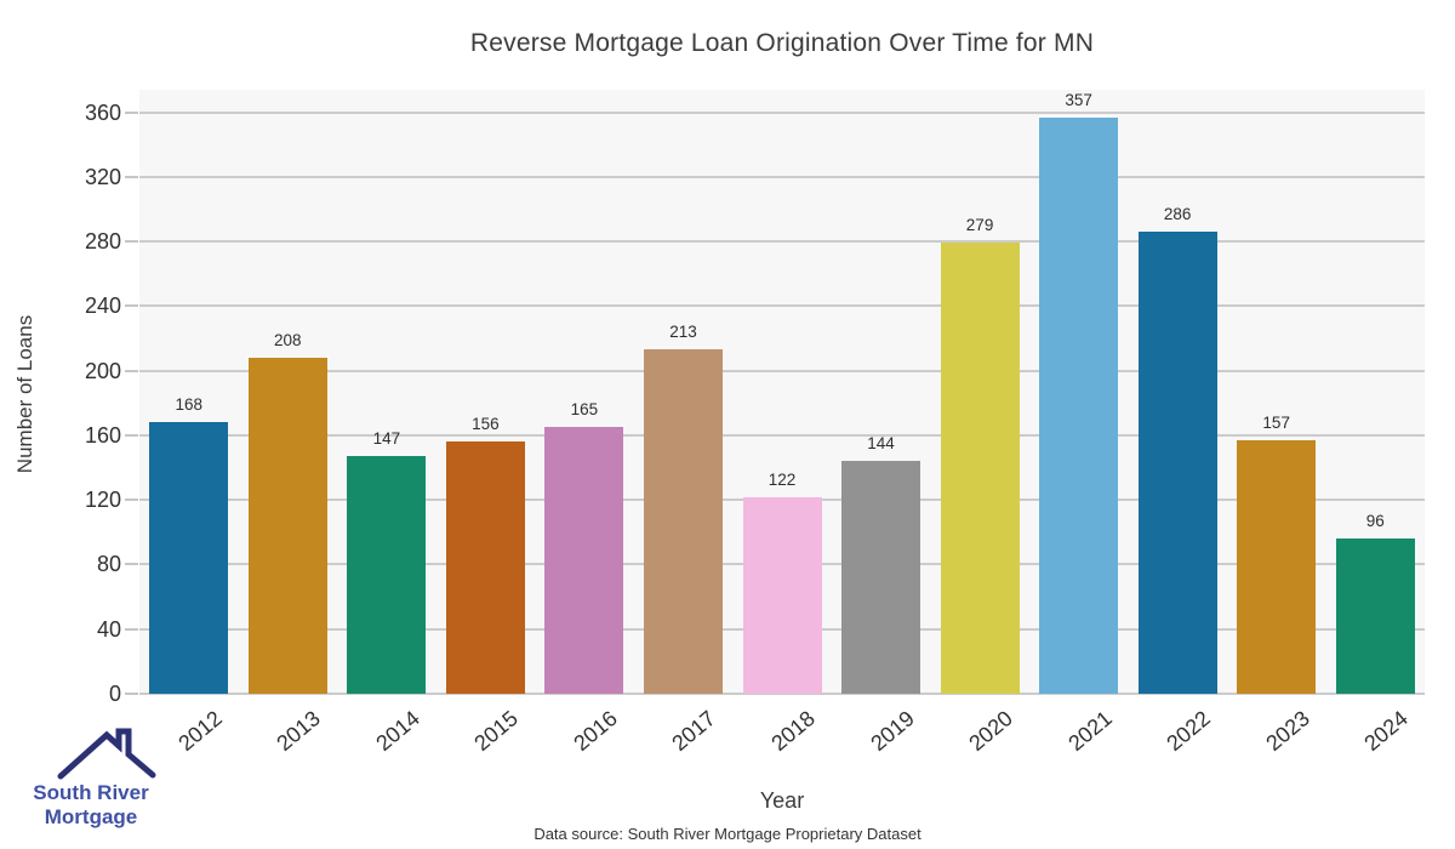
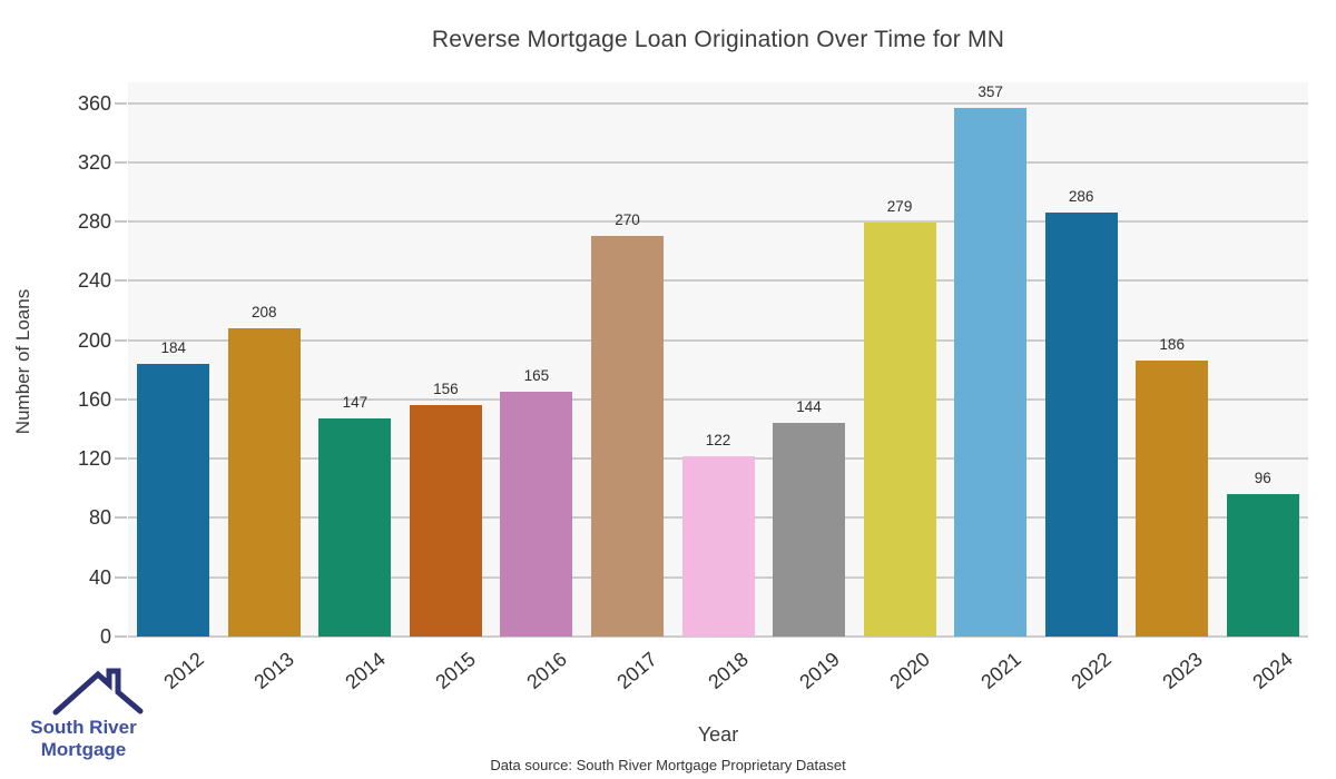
2012: 168 -> 184
2017: 213 -> 270
2023: 157 -> 186
